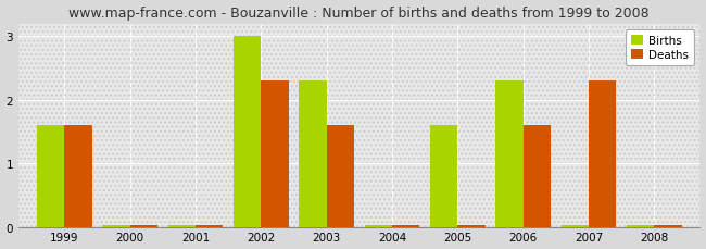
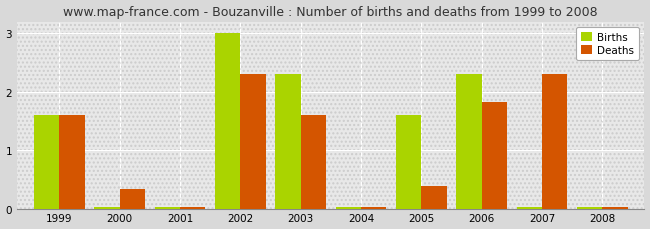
Deaths/2000: 0.02 -> 0.34
Deaths/2005: 0.02 -> 0.38
Deaths/2006: 1.60 -> 1.82
